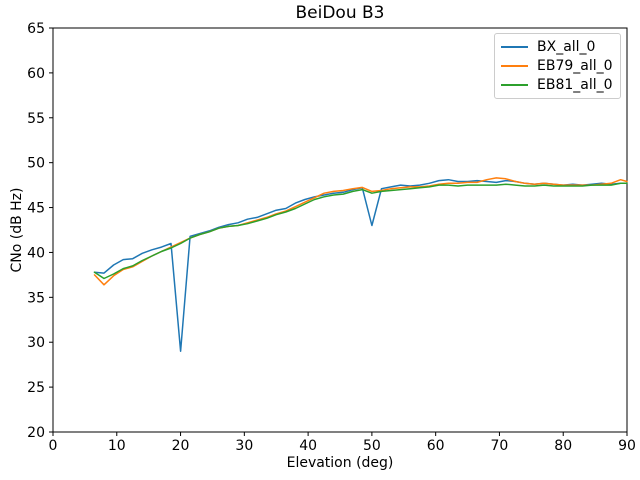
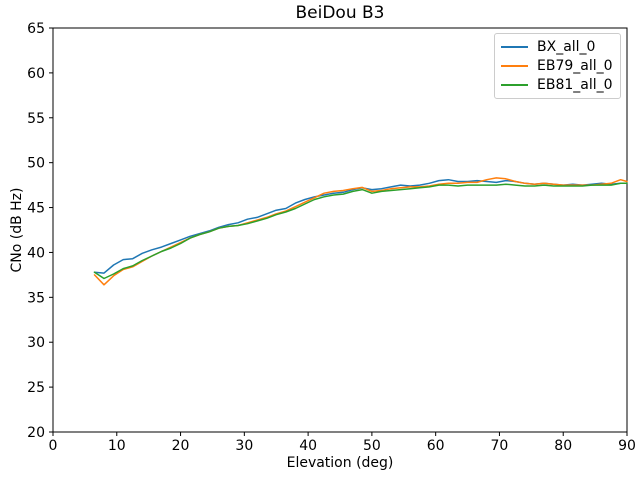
BX_all_0/20: 29 -> 41
BX_all_0/50: 43 -> 47
